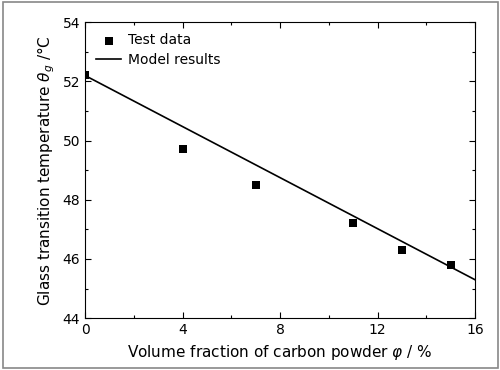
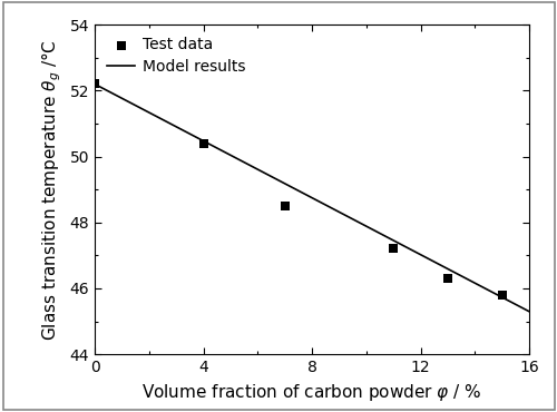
4: 49.7 -> 50.4
